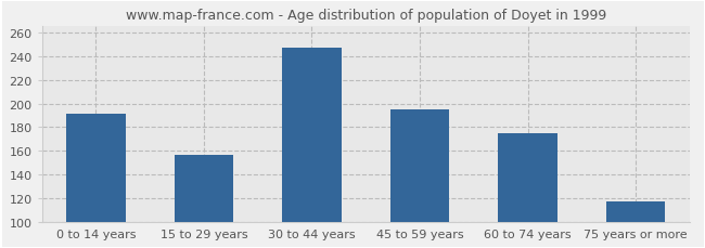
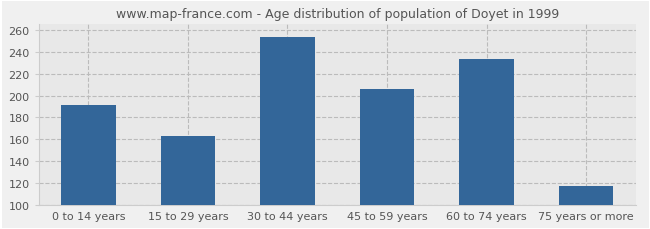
15 to 29 years: 157 -> 163
30 to 44 years: 247 -> 253
45 to 59 years: 195 -> 206
60 to 74 years: 175 -> 233
